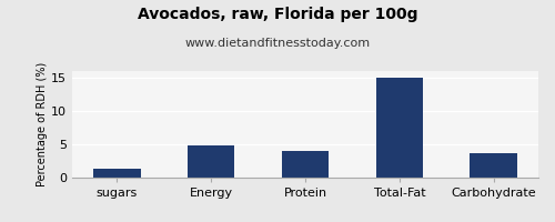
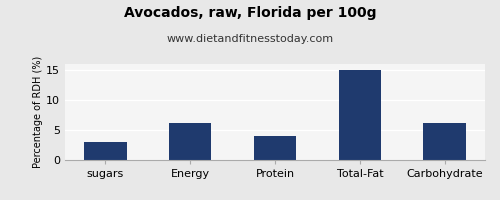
sugars: 1.4 -> 3.0
Energy: 4.8 -> 6.2
Carbohydrate: 3.6 -> 6.2
